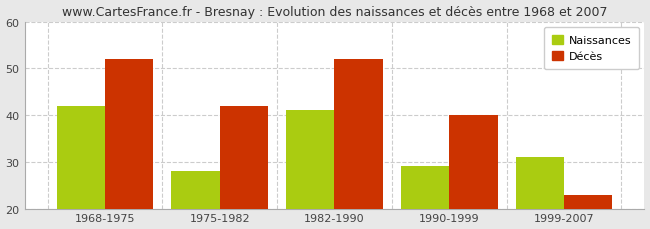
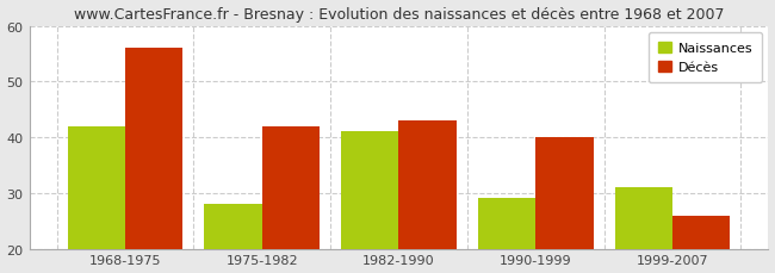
Décès/1968-1975: 52 -> 56
Décès/1982-1990: 52 -> 43
Décès/1999-2007: 23 -> 26
